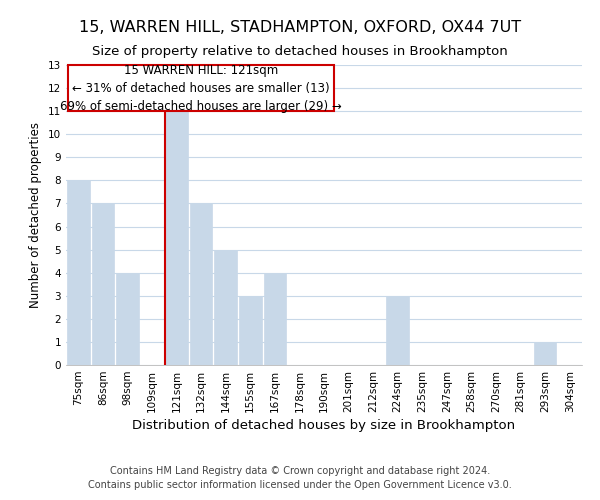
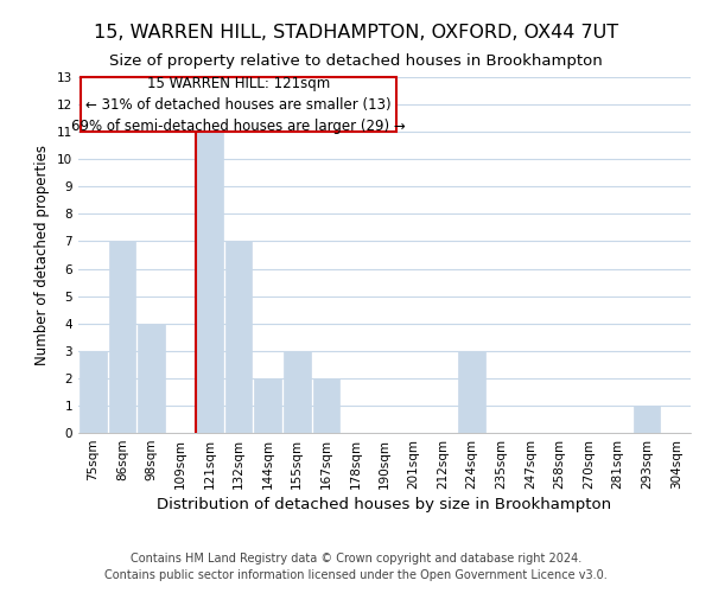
75sqm: 8 -> 3
144sqm: 5 -> 2
167sqm: 4 -> 2
